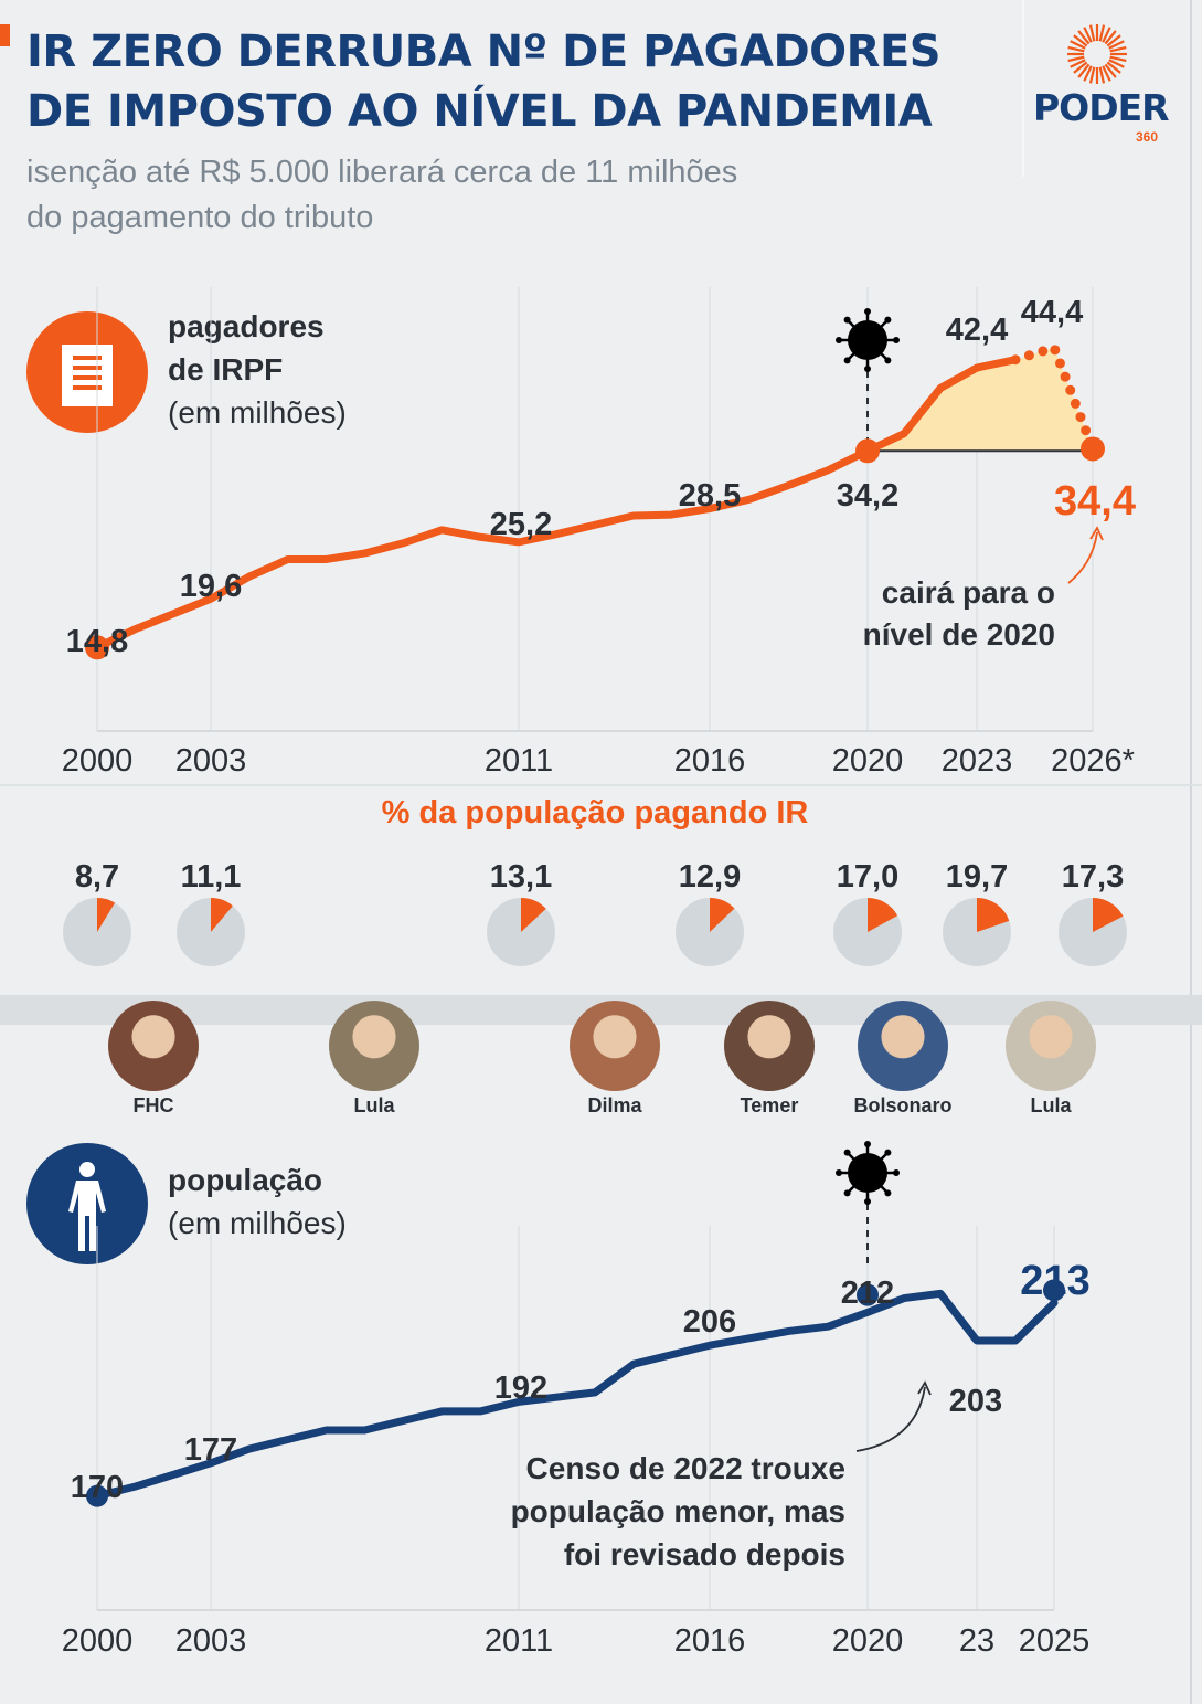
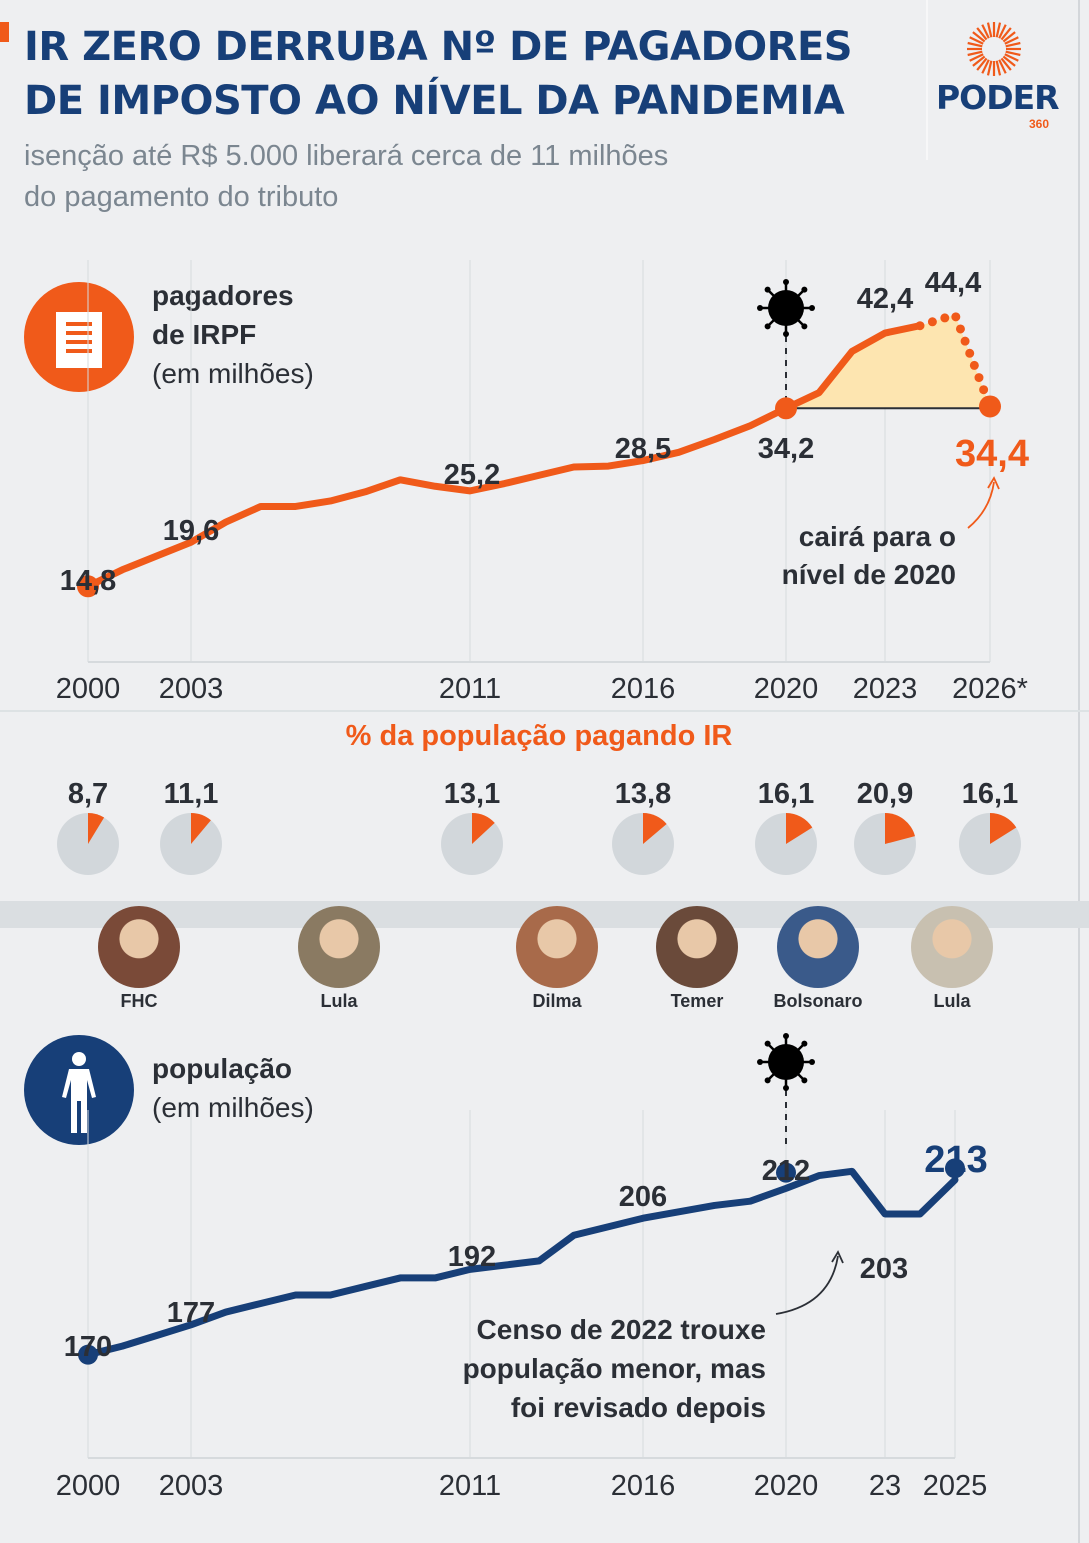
% da população pagando IR/2016: 12,9 -> 13,8
% da população pagando IR/2020: 17,0 -> 16,1
% da população pagando IR/2023: 19,7 -> 20,9
% da população pagando IR/2026*: 17,3 -> 16,1
